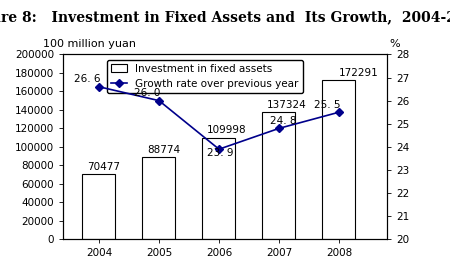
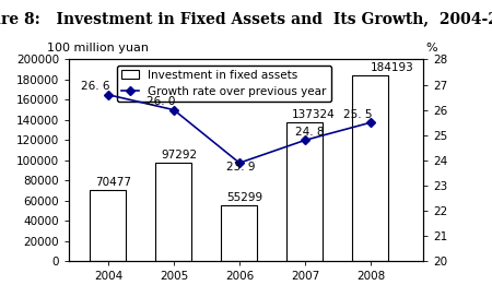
Investment in fixed assets/2005: 88774 -> 97292
Investment in fixed assets/2006: 109998 -> 55299
Investment in fixed assets/2008: 172291 -> 184193
